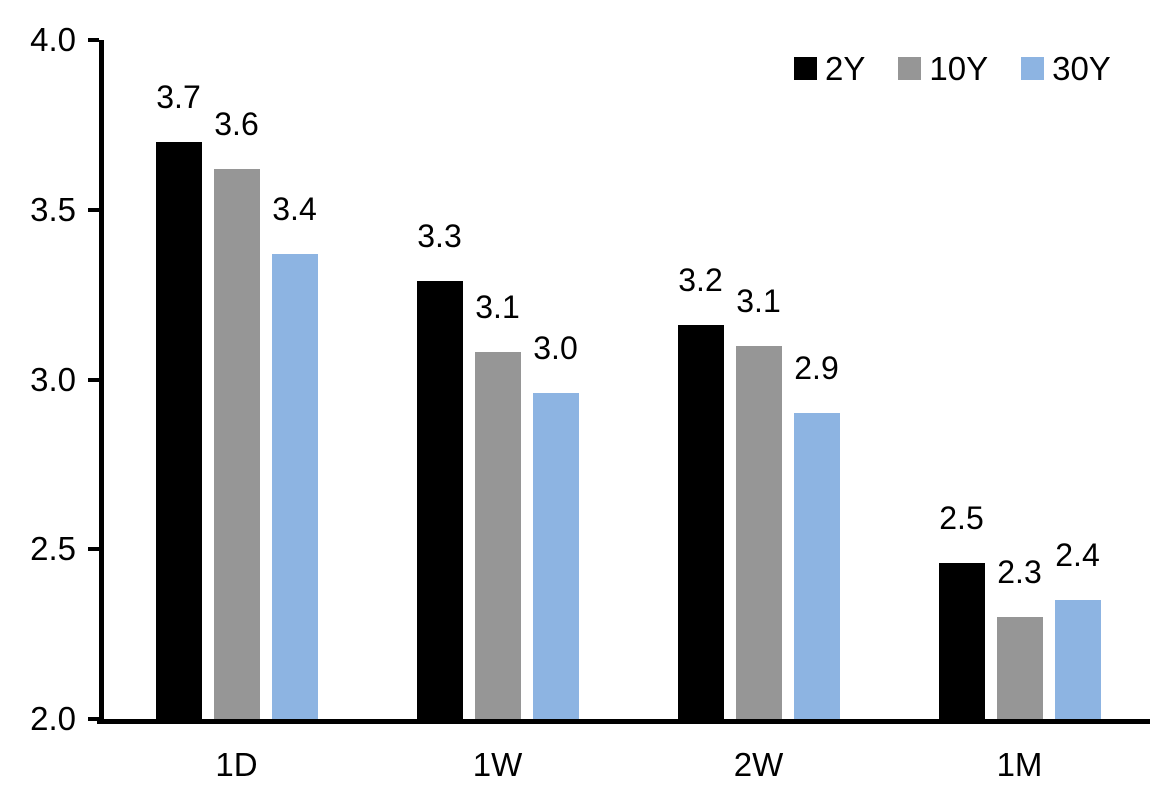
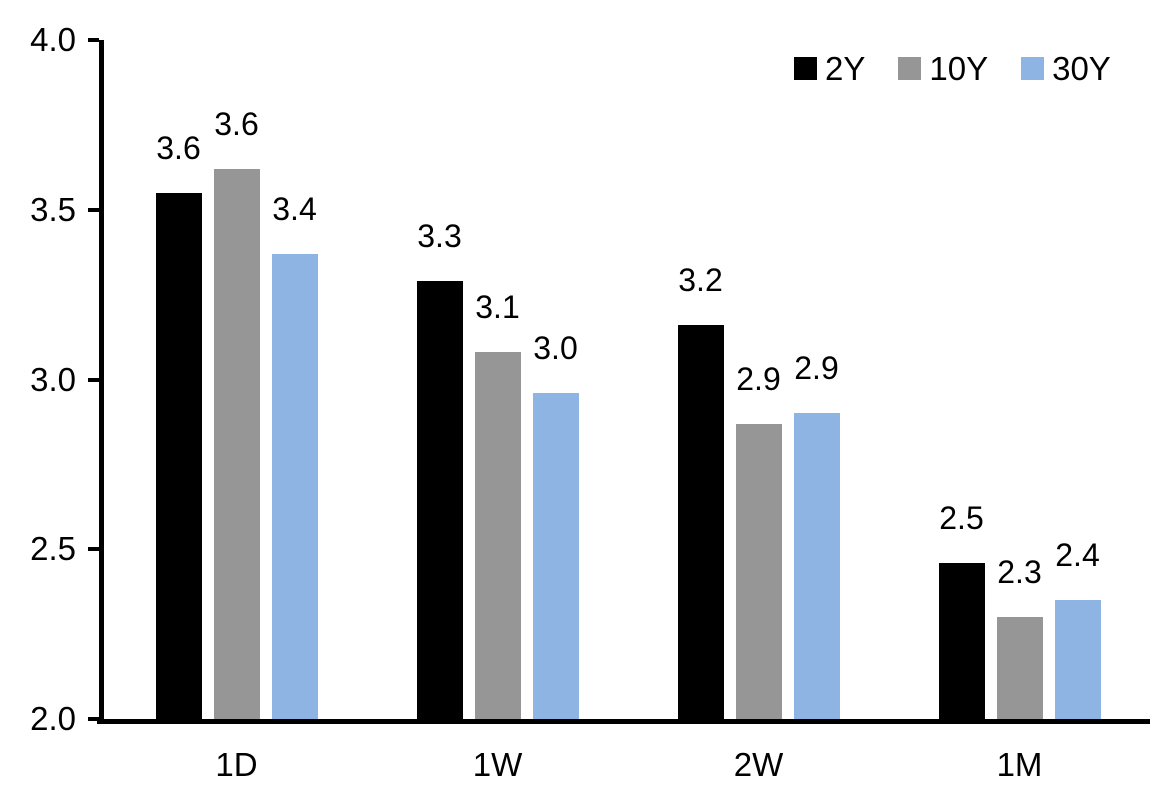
2Y/1D: 3.7 -> 3.6
10Y/2W: 3.1 -> 2.9
